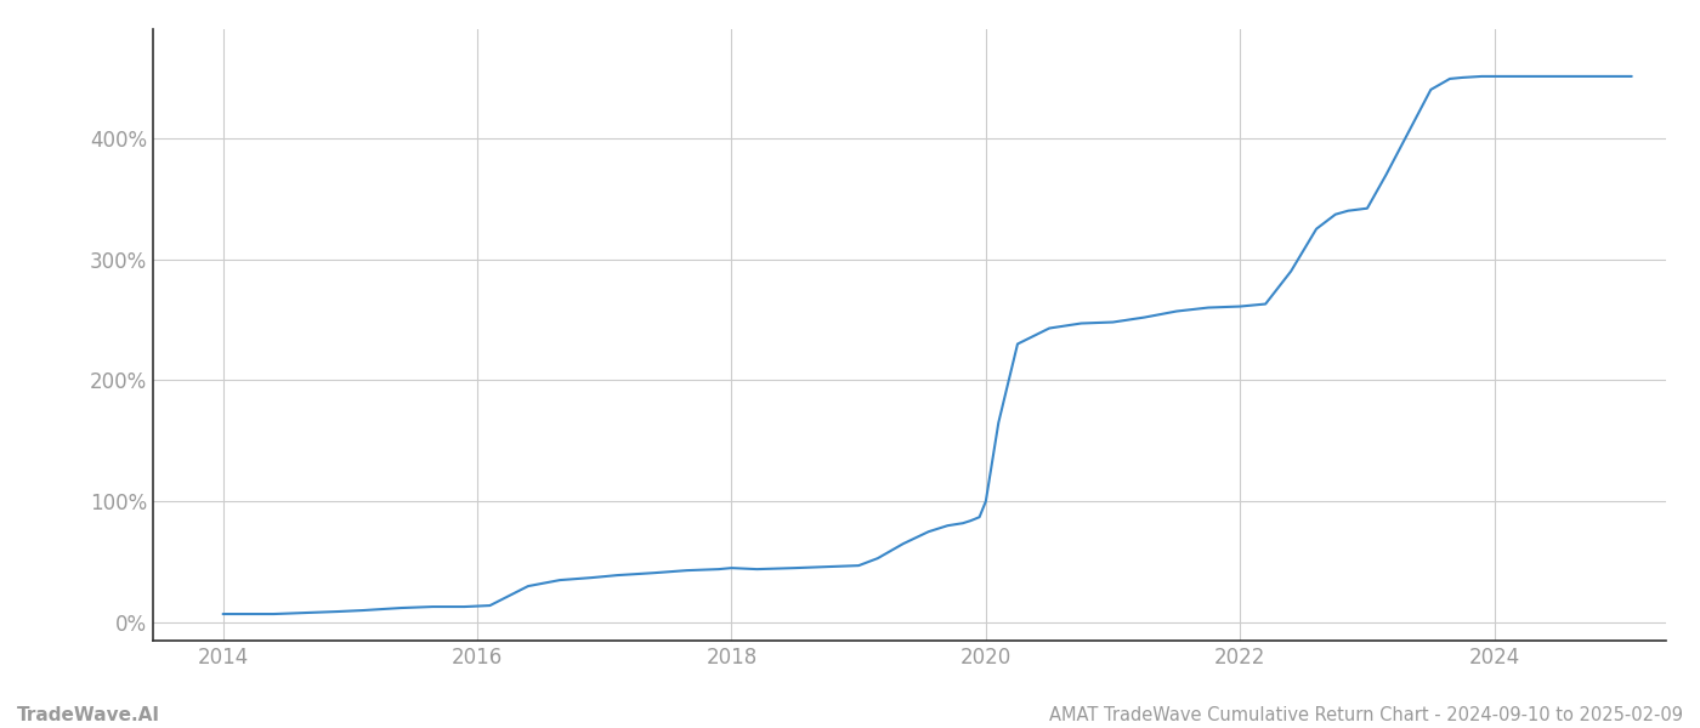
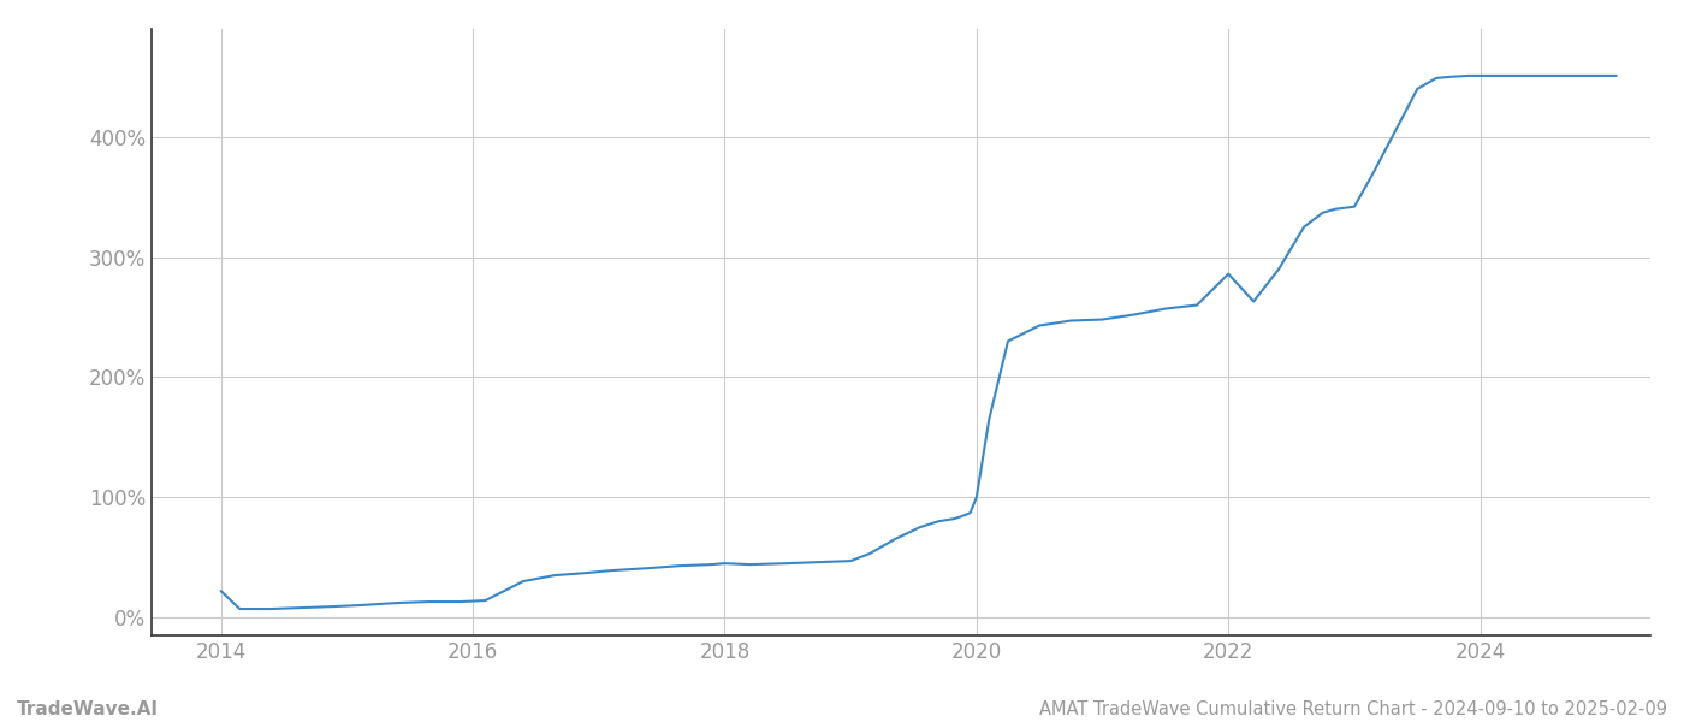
2014: 7% -> 22%
2022: 261% -> 286%
